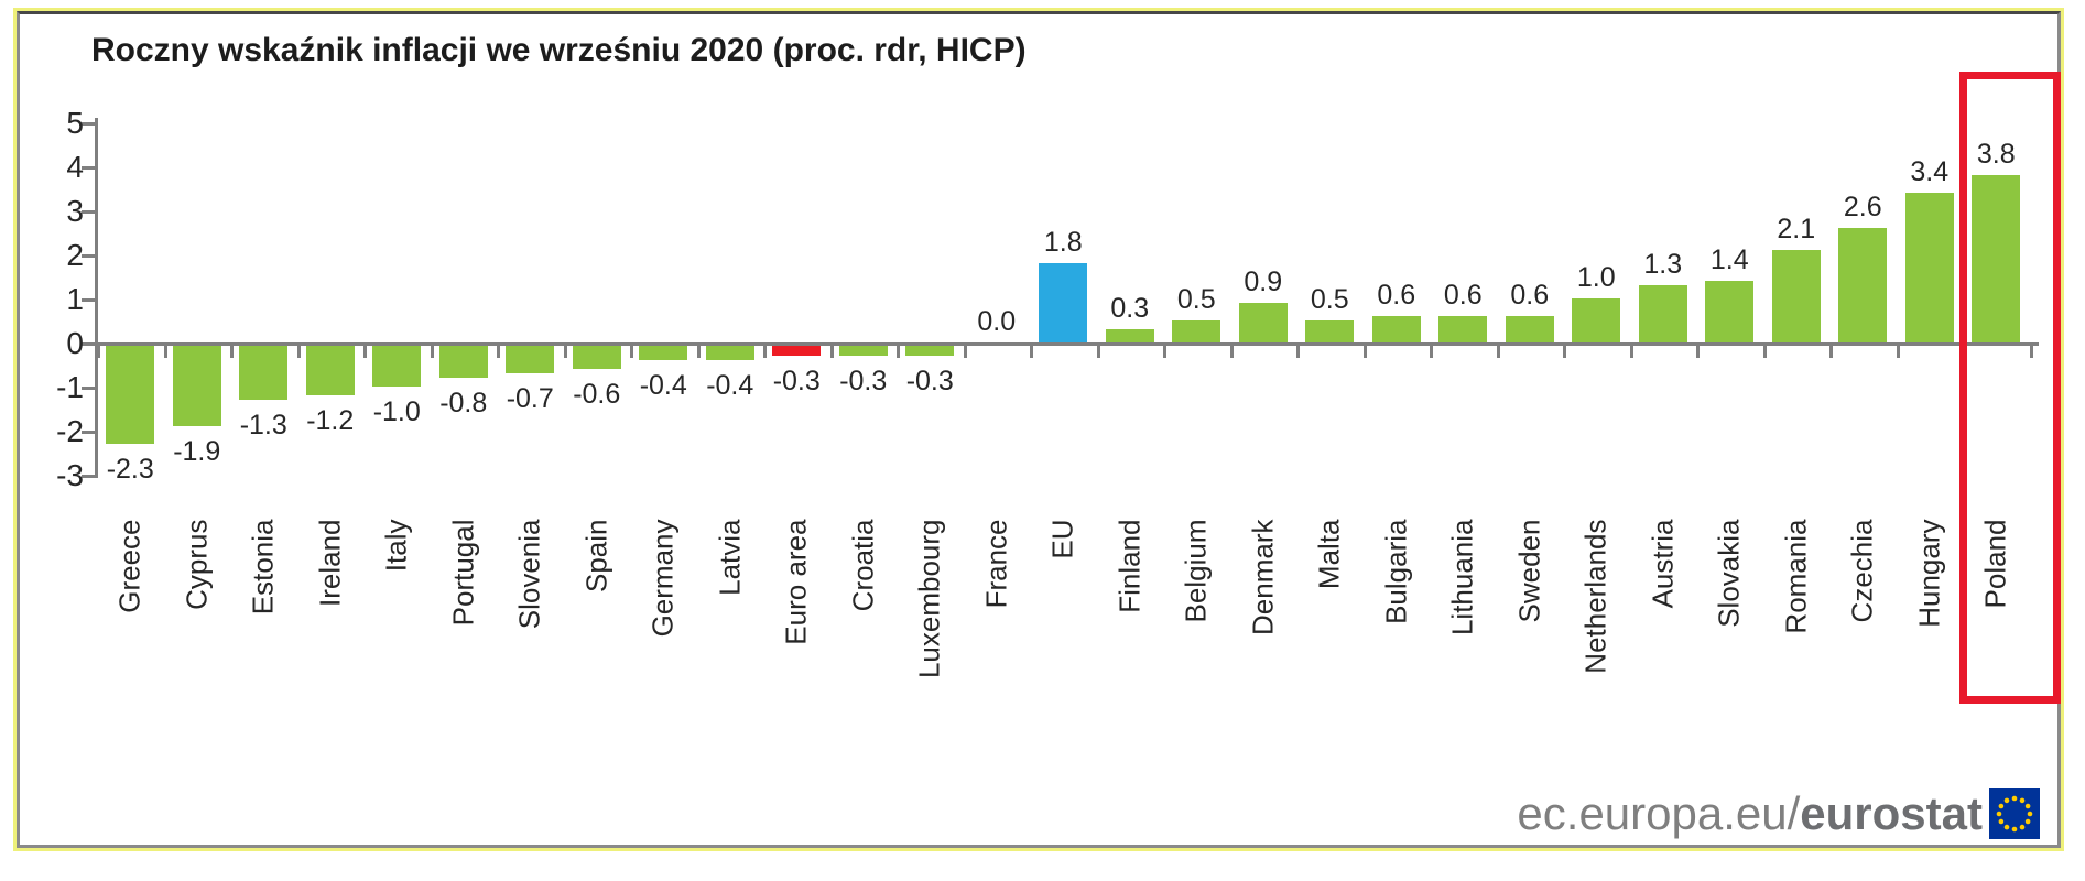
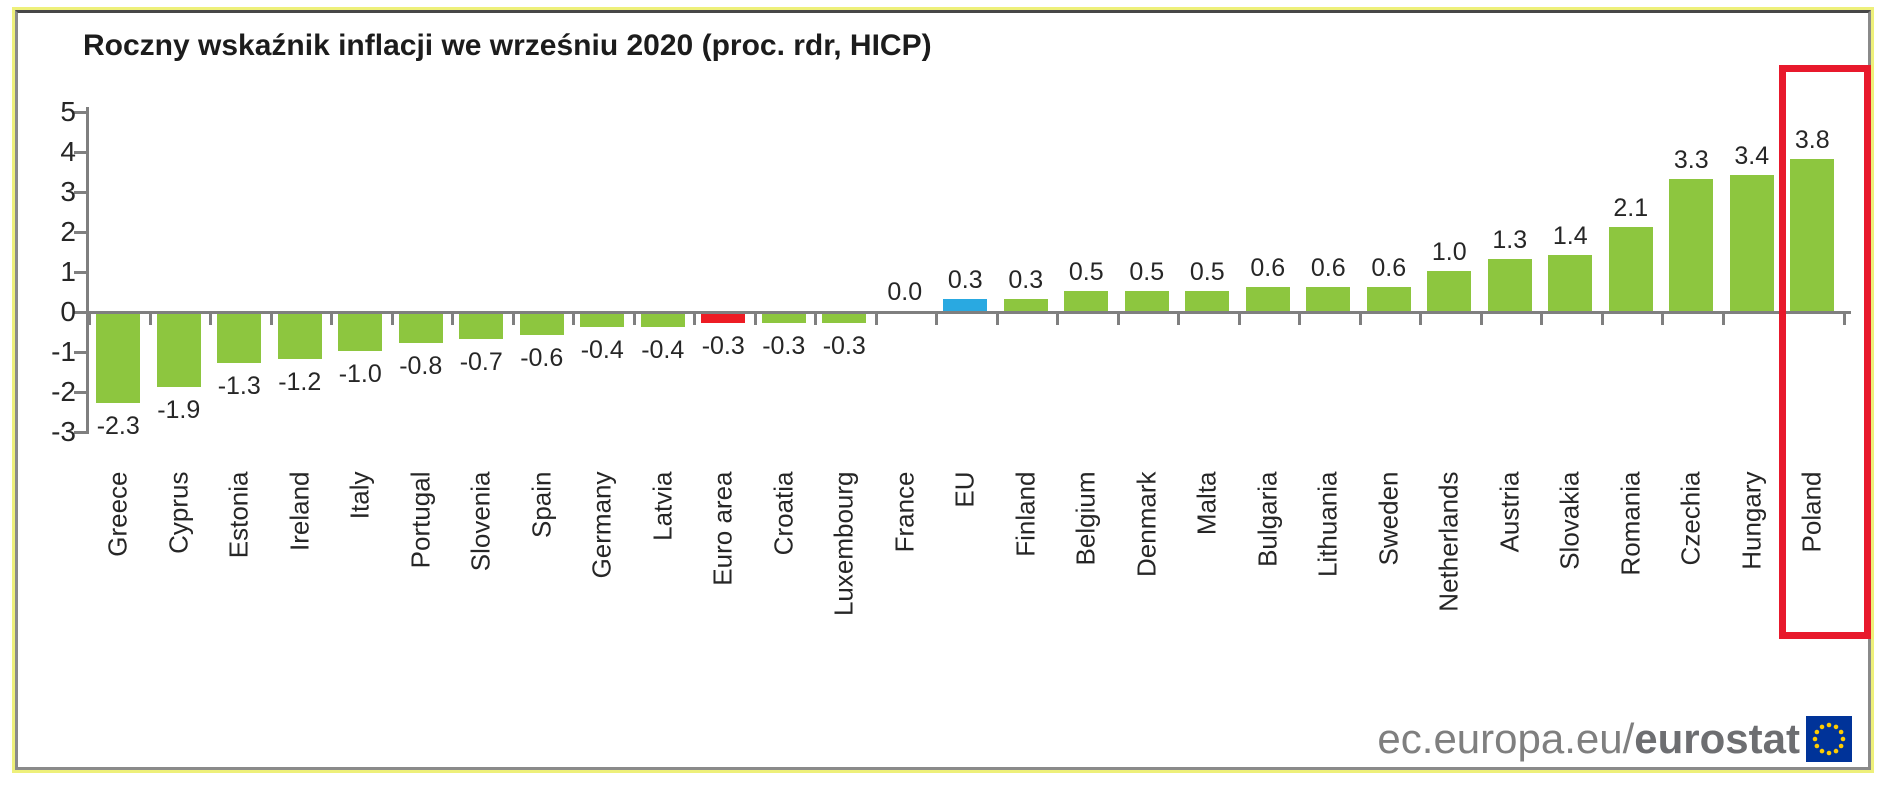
EU: 1.8 -> 0.3
Denmark: 0.9 -> 0.5
Czechia: 2.6 -> 3.3
